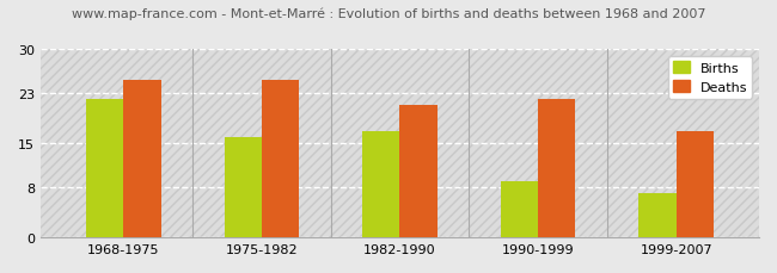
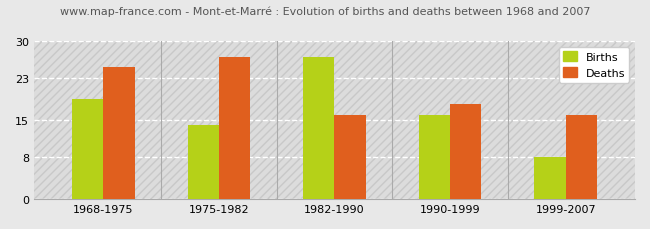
Births/1968-1975: 22 -> 19
Births/1975-1982: 16 -> 14
Deaths/1975-1982: 25 -> 27
Births/1982-1990: 17 -> 27
Deaths/1982-1990: 21 -> 16
Births/1990-1999: 9 -> 16
Deaths/1990-1999: 22 -> 18
Births/1999-2007: 7 -> 8
Deaths/1999-2007: 17 -> 16
